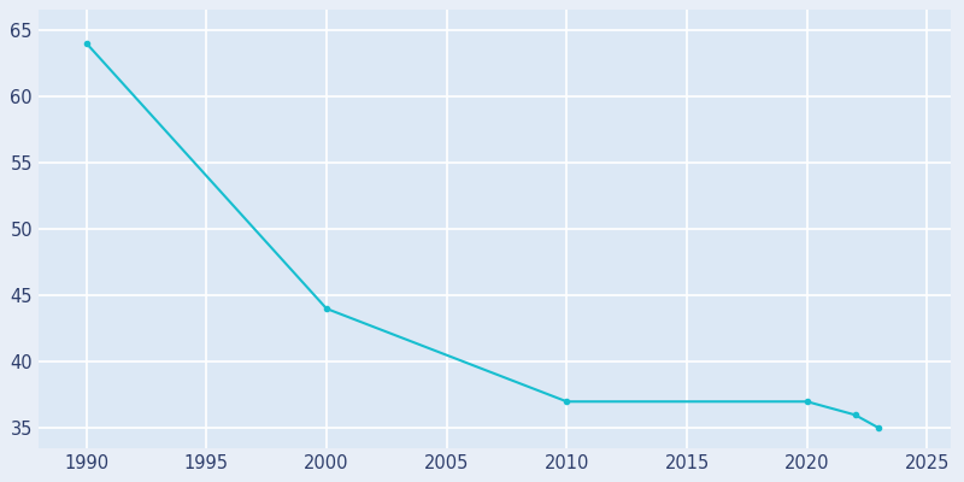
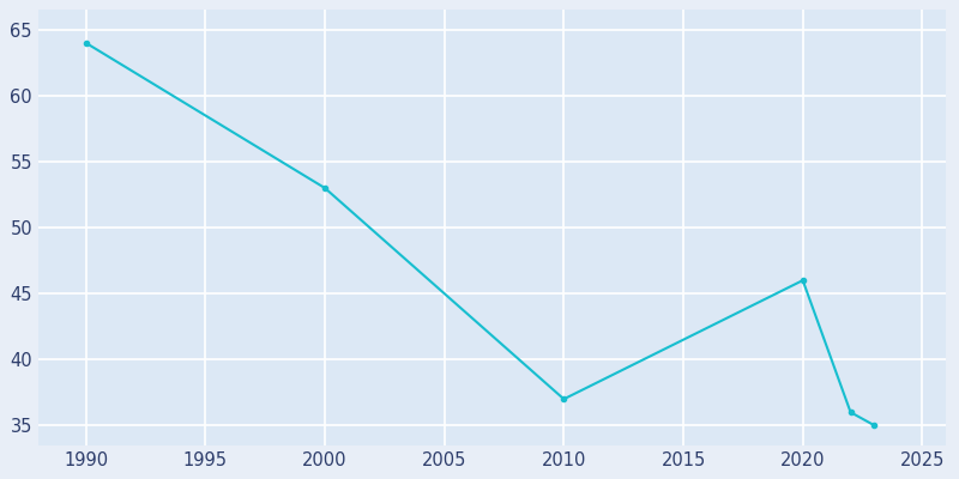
2000: 44 -> 53
2020: 37 -> 46
